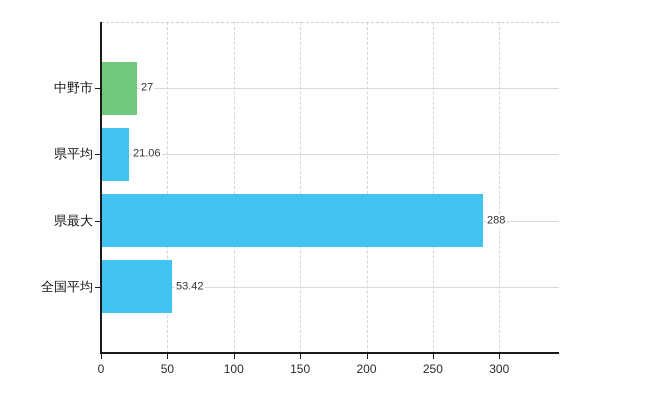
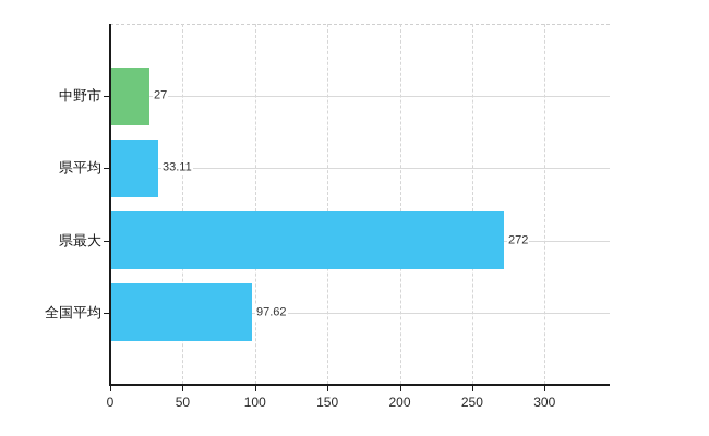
県平均: 21.06 -> 33.11
県最大: 288 -> 272
全国平均: 53.42 -> 97.62
